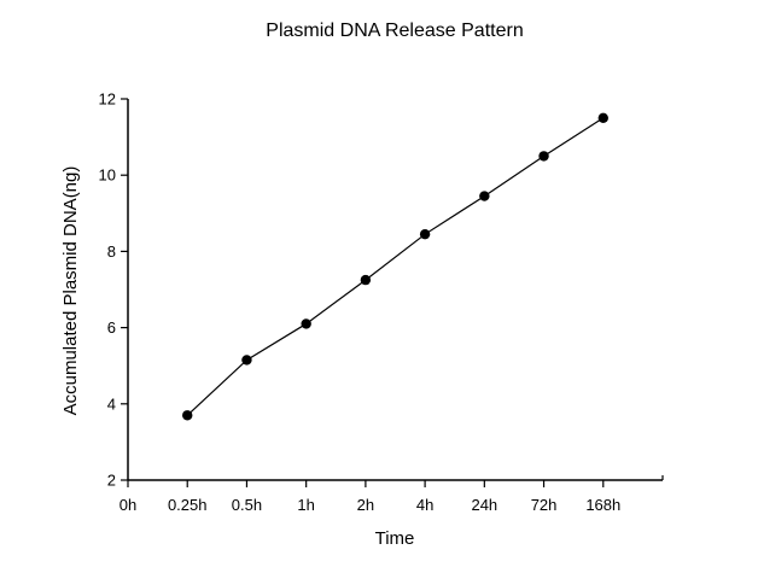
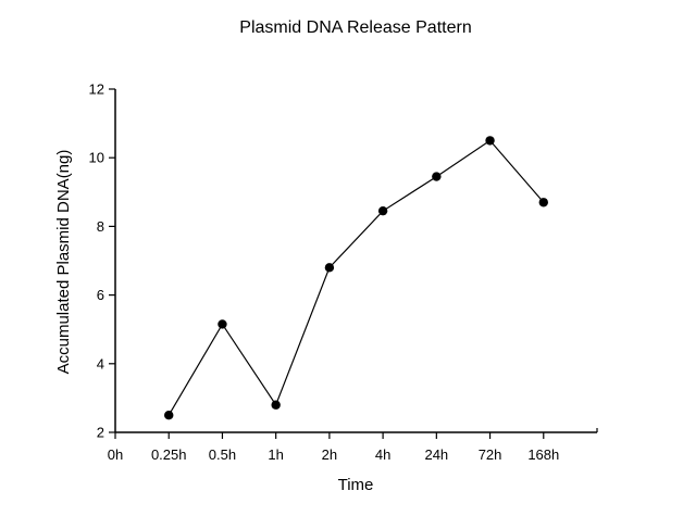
0.25h: 3.7 -> 2.5
1h: 6.1 -> 2.8
2h: 7.2 -> 6.8
168h: 11.5 -> 8.7
